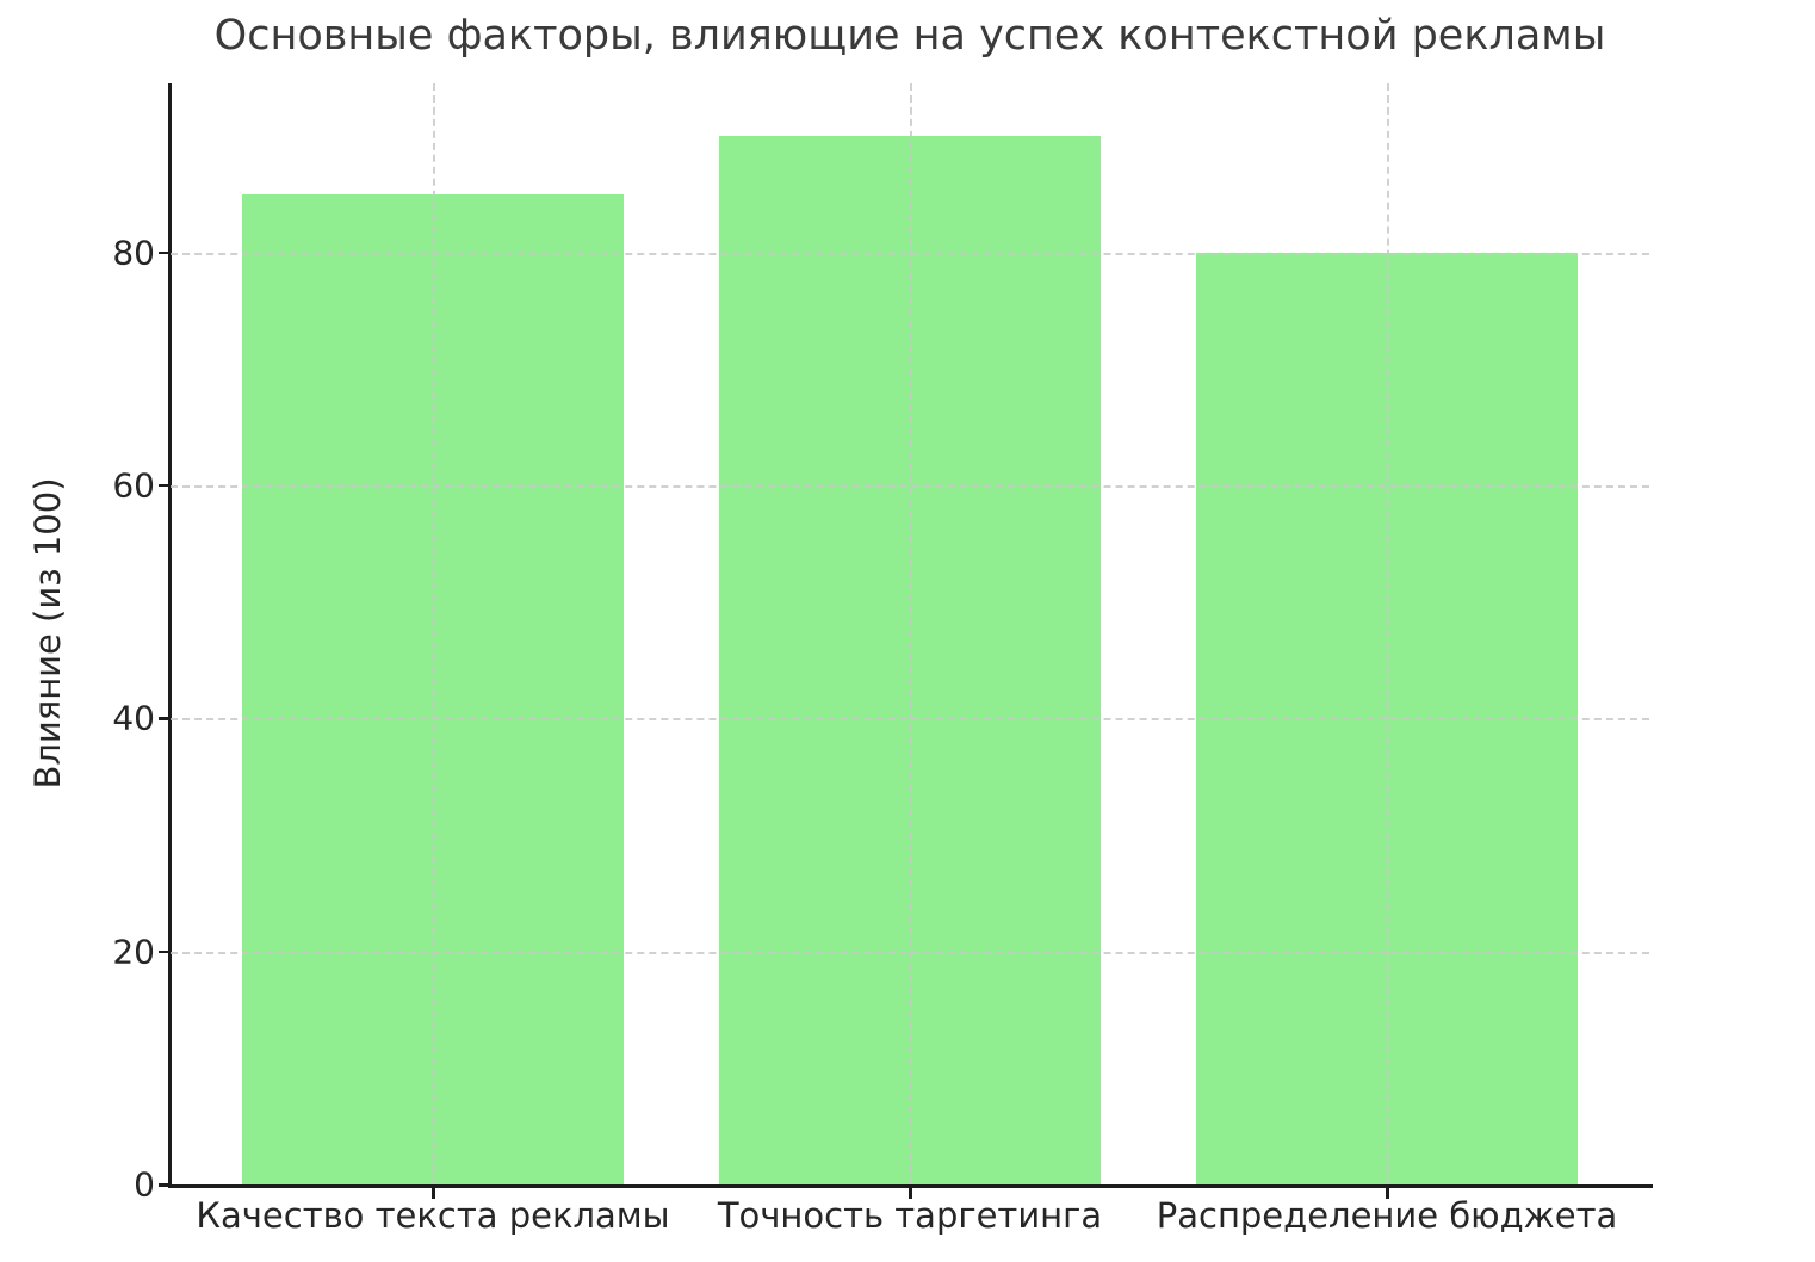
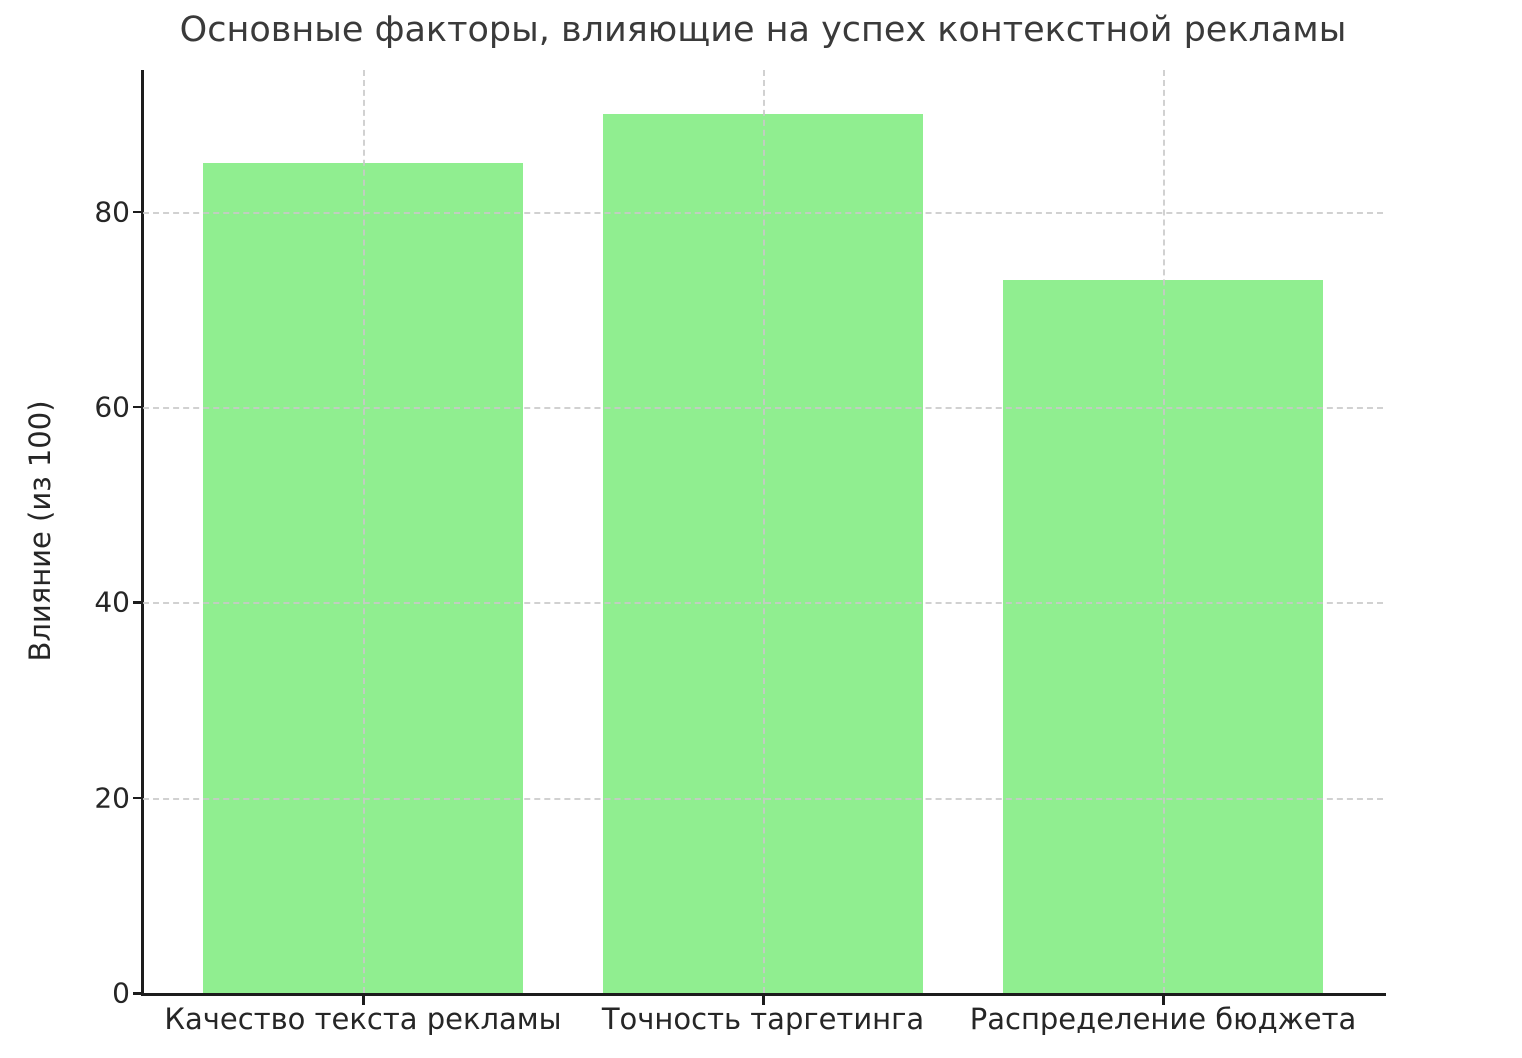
Распределение бюджета: 80 -> 73
